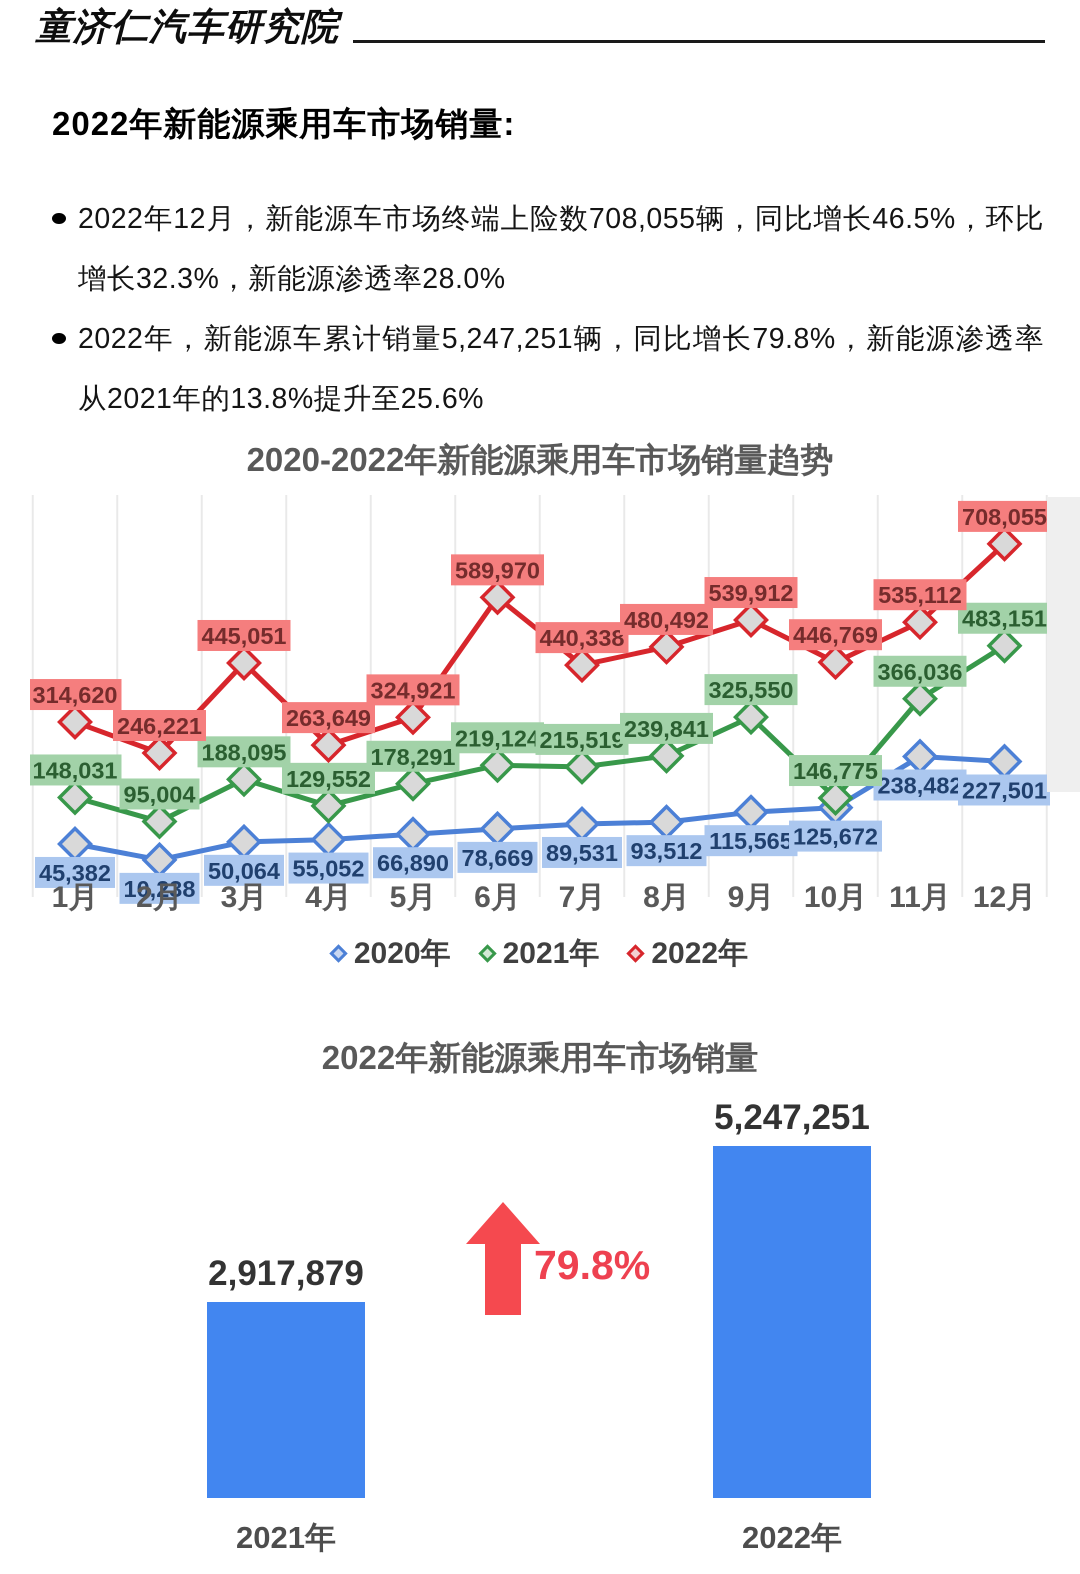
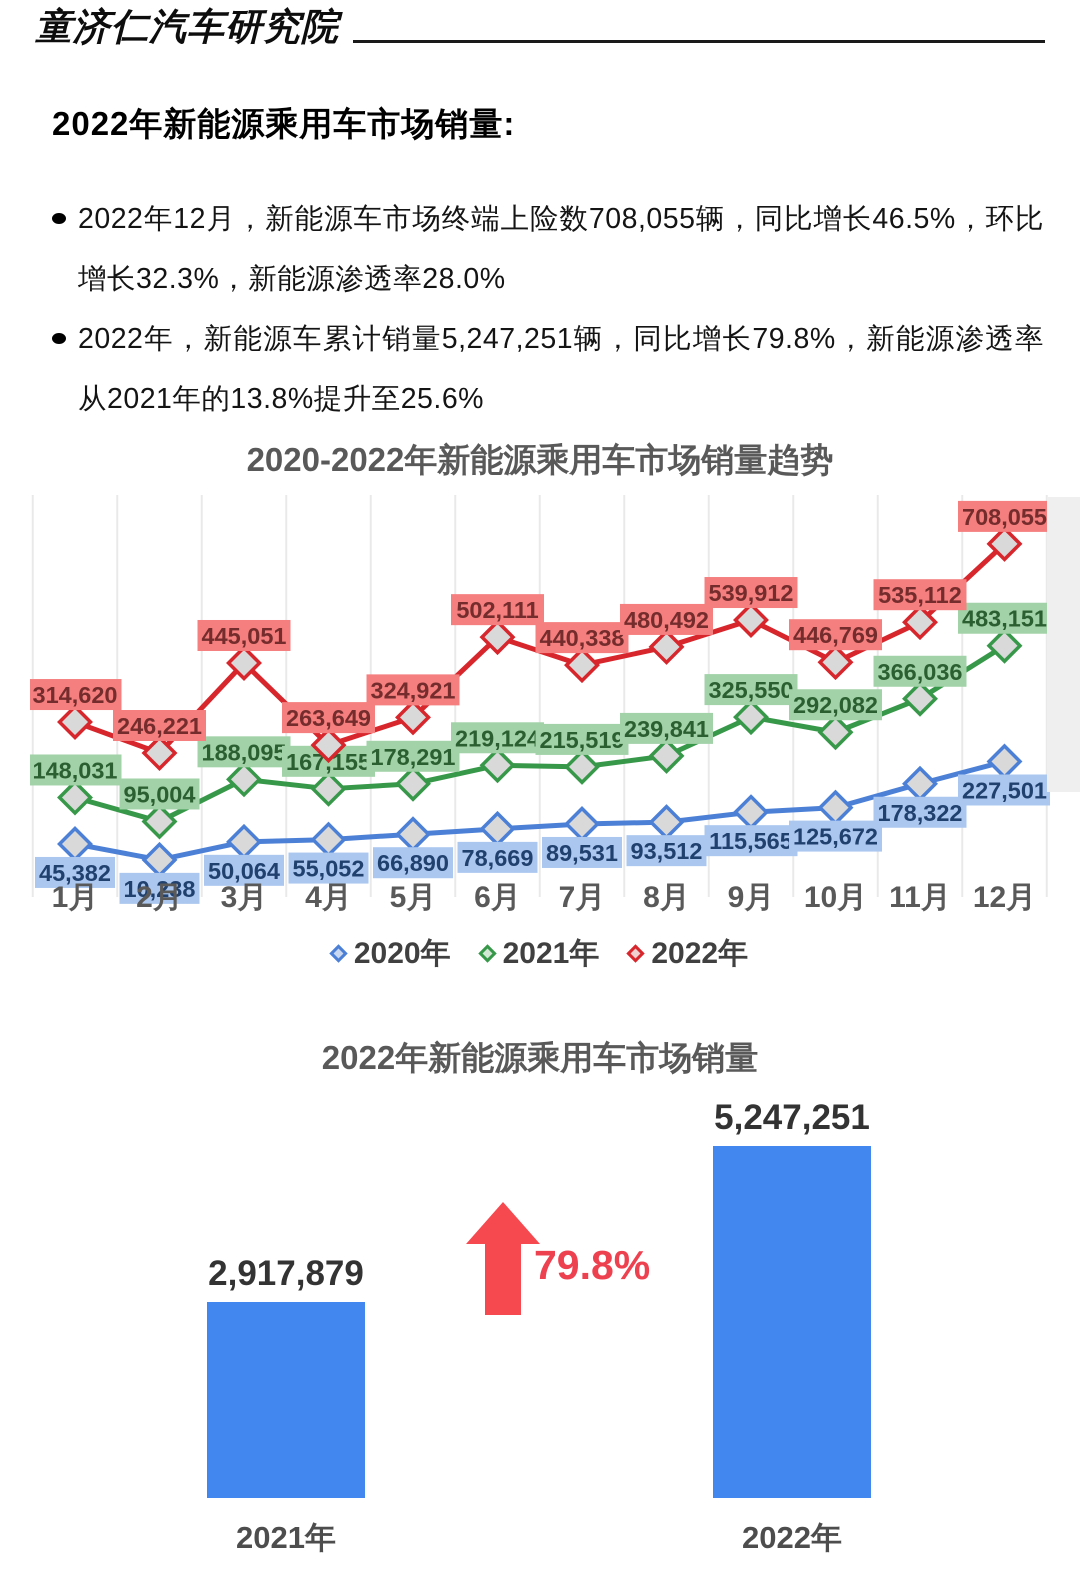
2020-2022年新能源乘用车市场销量趋势/2021年/4月: 129,552 -> 167,155
2020-2022年新能源乘用车市场销量趋势/2022年/6月: 589,970 -> 502,111
2020-2022年新能源乘用车市场销量趋势/2021年/10月: 146,775 -> 292,082
2020-2022年新能源乘用车市场销量趋势/2020年/11月: 238,482 -> 178,322
